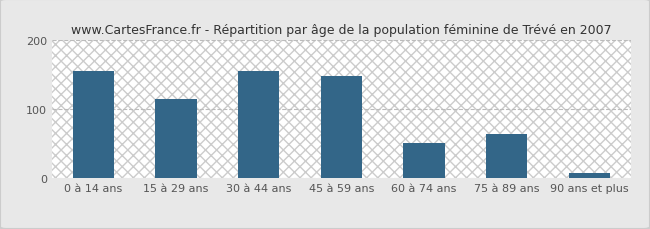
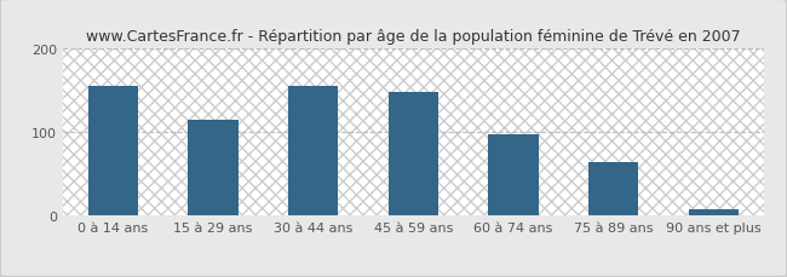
60 à 74 ans: 52 -> 98
